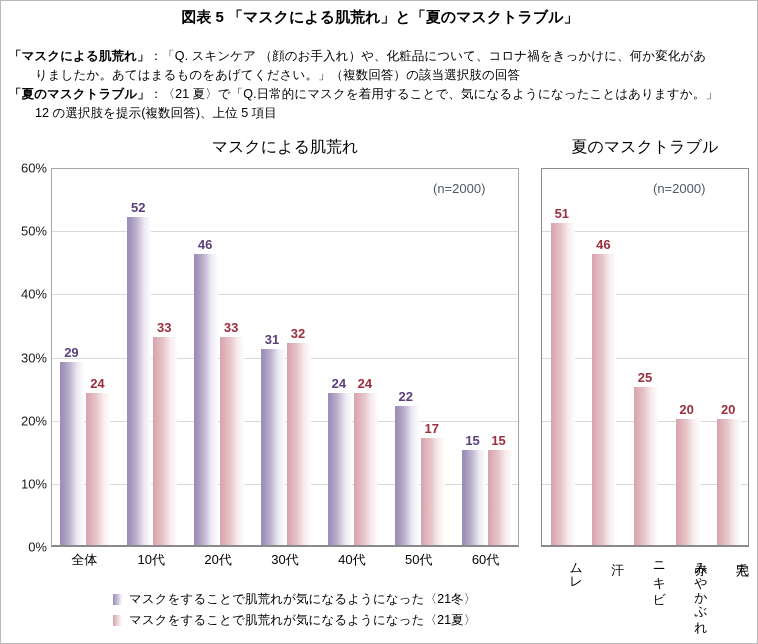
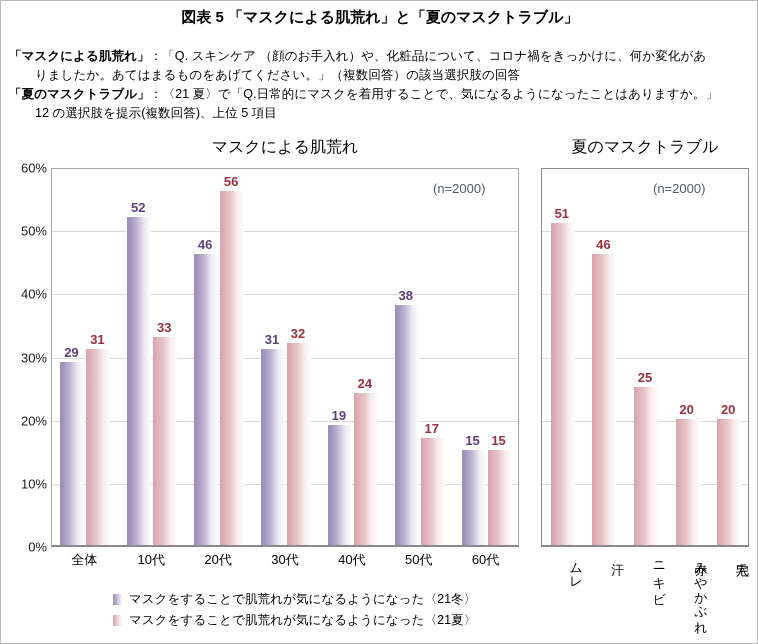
マスクによる肌荒れ/マスクをすることで肌荒れが気になるようになった〈21夏〉/全体: 24 -> 31
マスクによる肌荒れ/マスクをすることで肌荒れが気になるようになった〈21夏〉/20代: 33 -> 56
マスクによる肌荒れ/マスクをすることで肌荒れが気になるようになった〈21冬〉/40代: 24 -> 19
マスクによる肌荒れ/マスクをすることで肌荒れが気になるようになった〈21冬〉/50代: 22 -> 38
